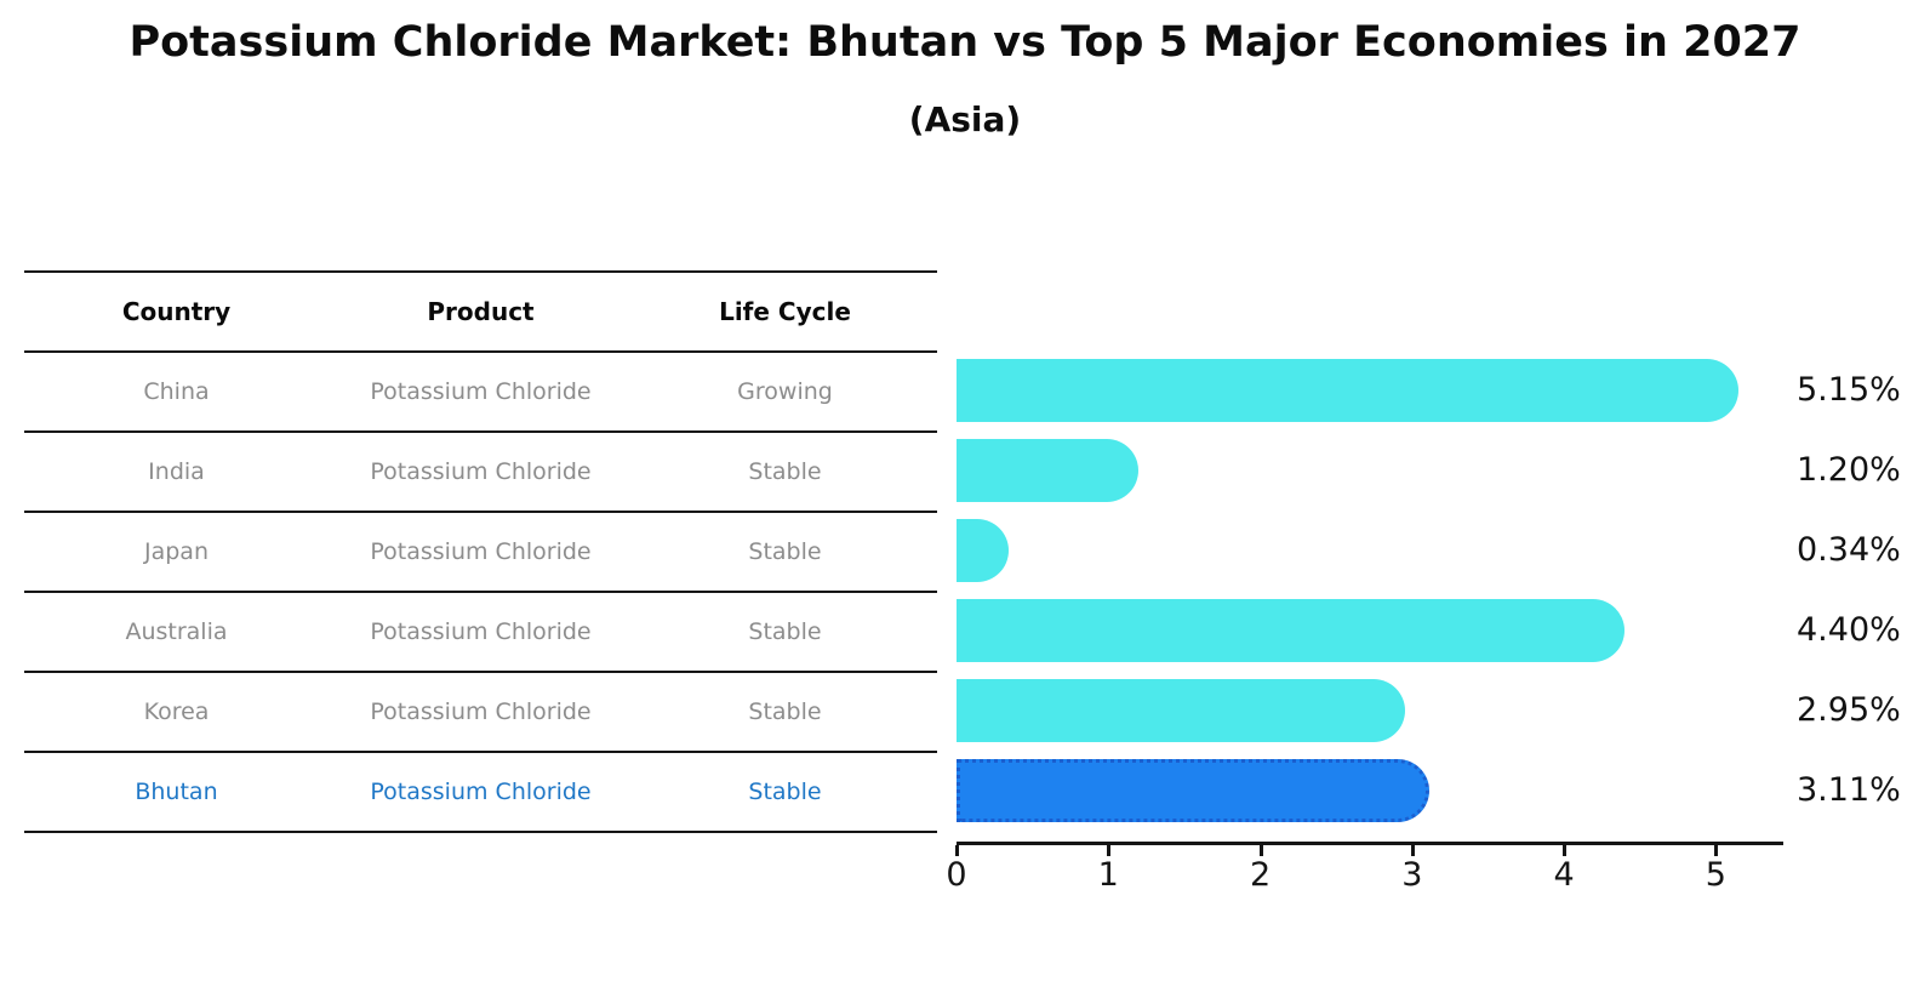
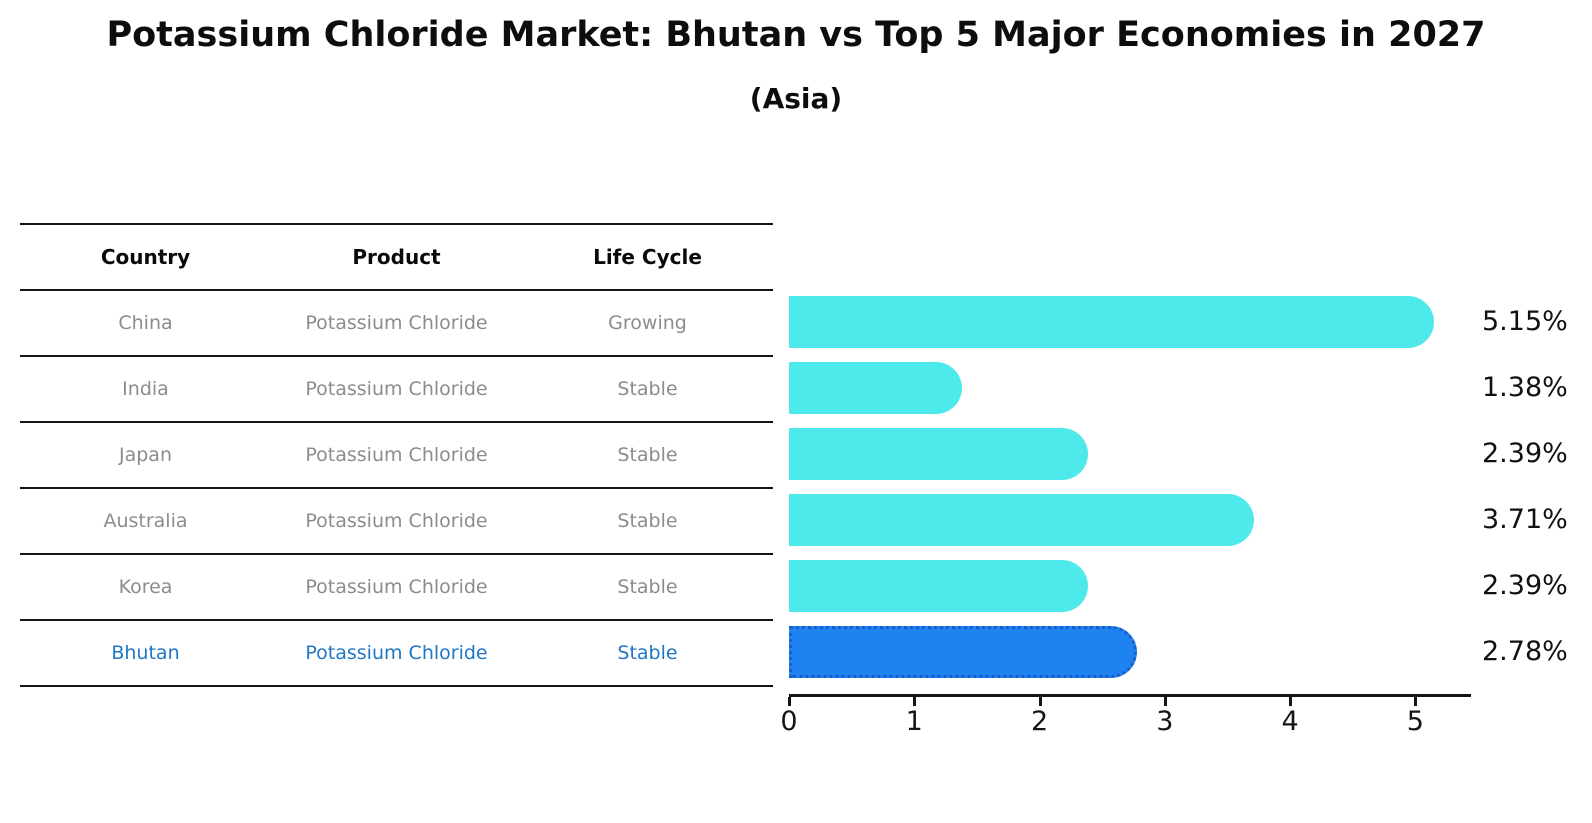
India: 1.20% -> 1.38%
Japan: 0.34% -> 2.39%
Australia: 4.40% -> 3.71%
Korea: 2.95% -> 2.39%
Bhutan: 3.11% -> 2.78%
